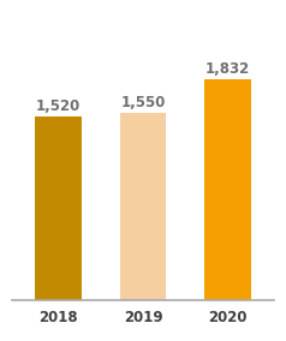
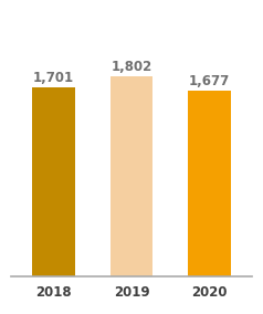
2018: 1,520 -> 1,701
2019: 1,550 -> 1,802
2020: 1,832 -> 1,677
